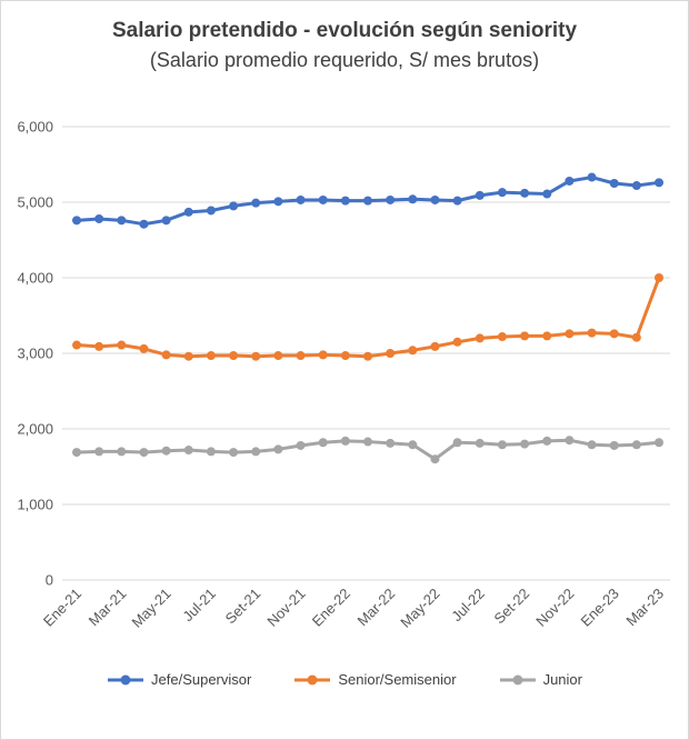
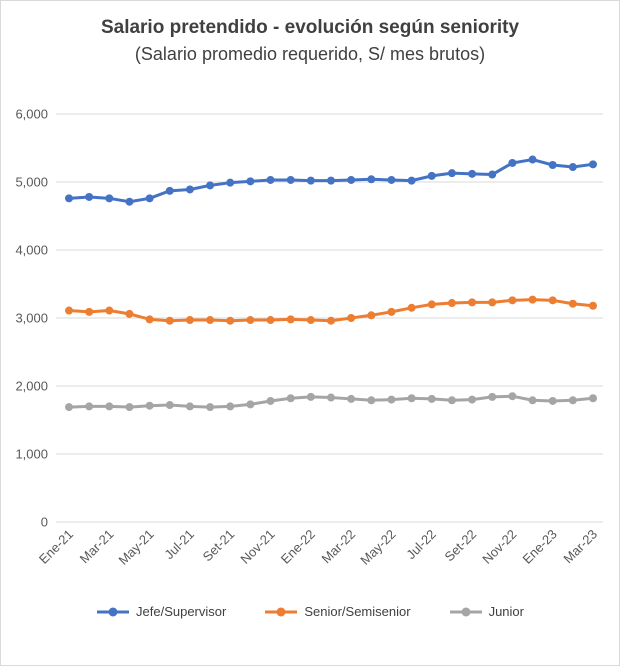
Junior/May-22: 1600 -> 1800
Senior/Semisenior/Mar-23: 4000 -> 3200
